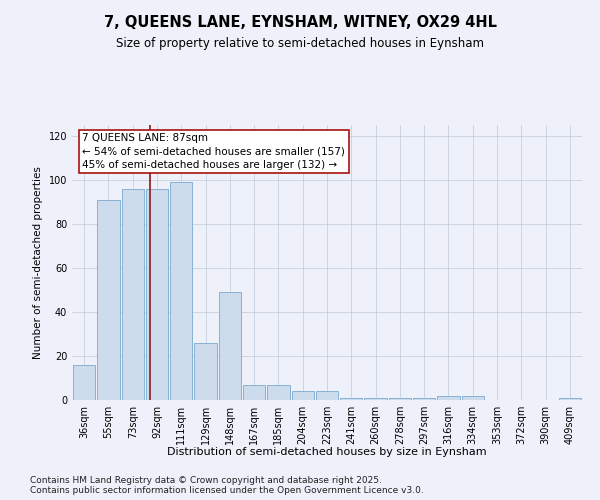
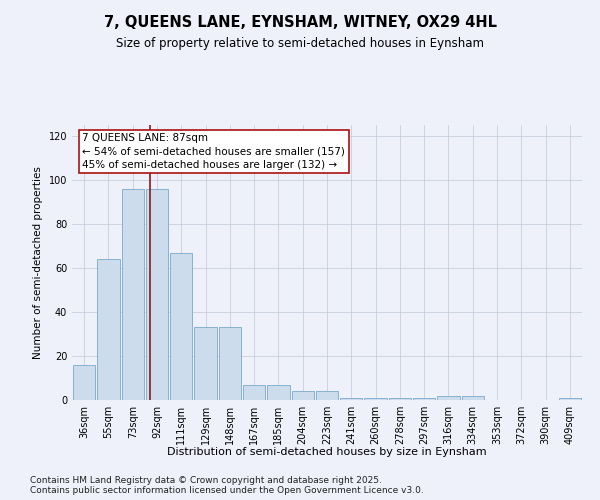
55sqm: 91 -> 64
111sqm: 99 -> 67
129sqm: 26 -> 33
148sqm: 49 -> 33
